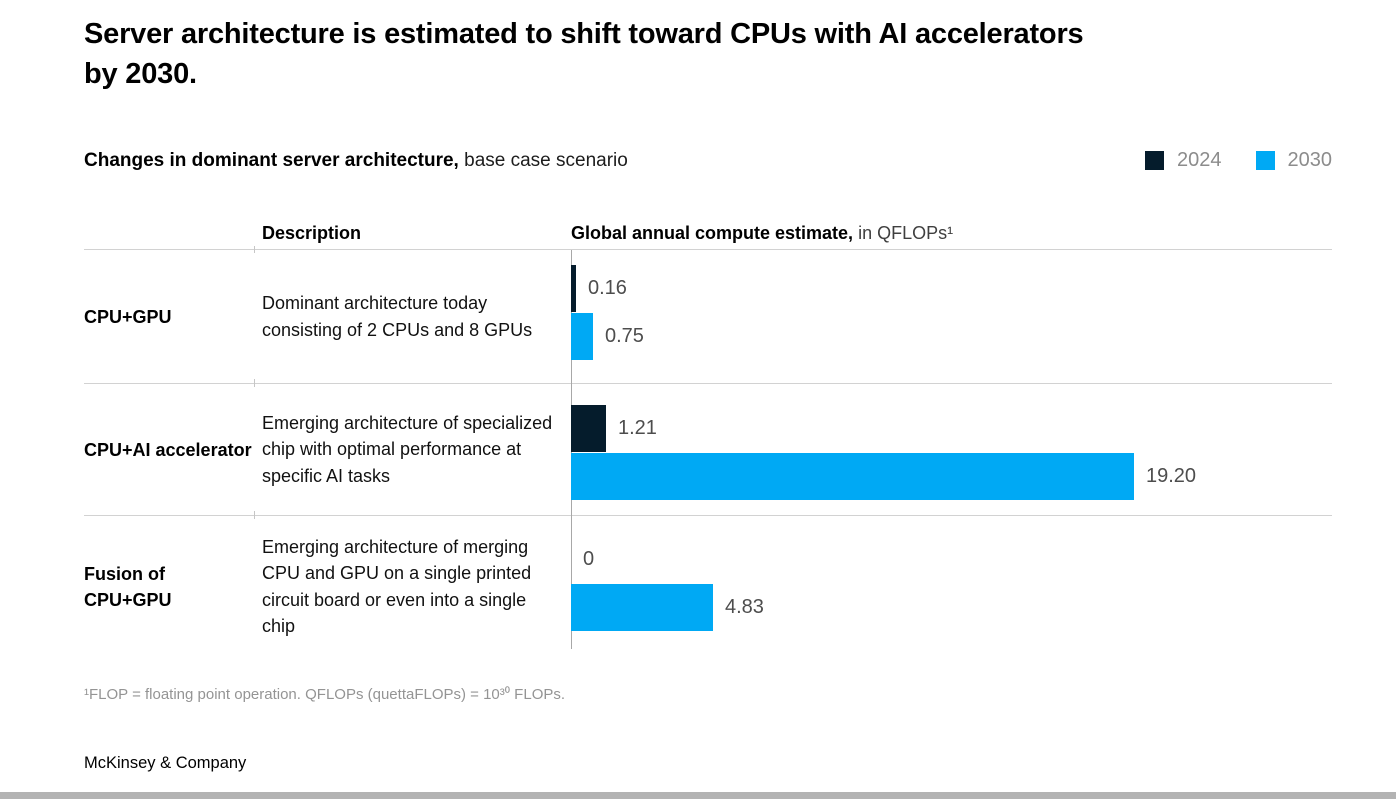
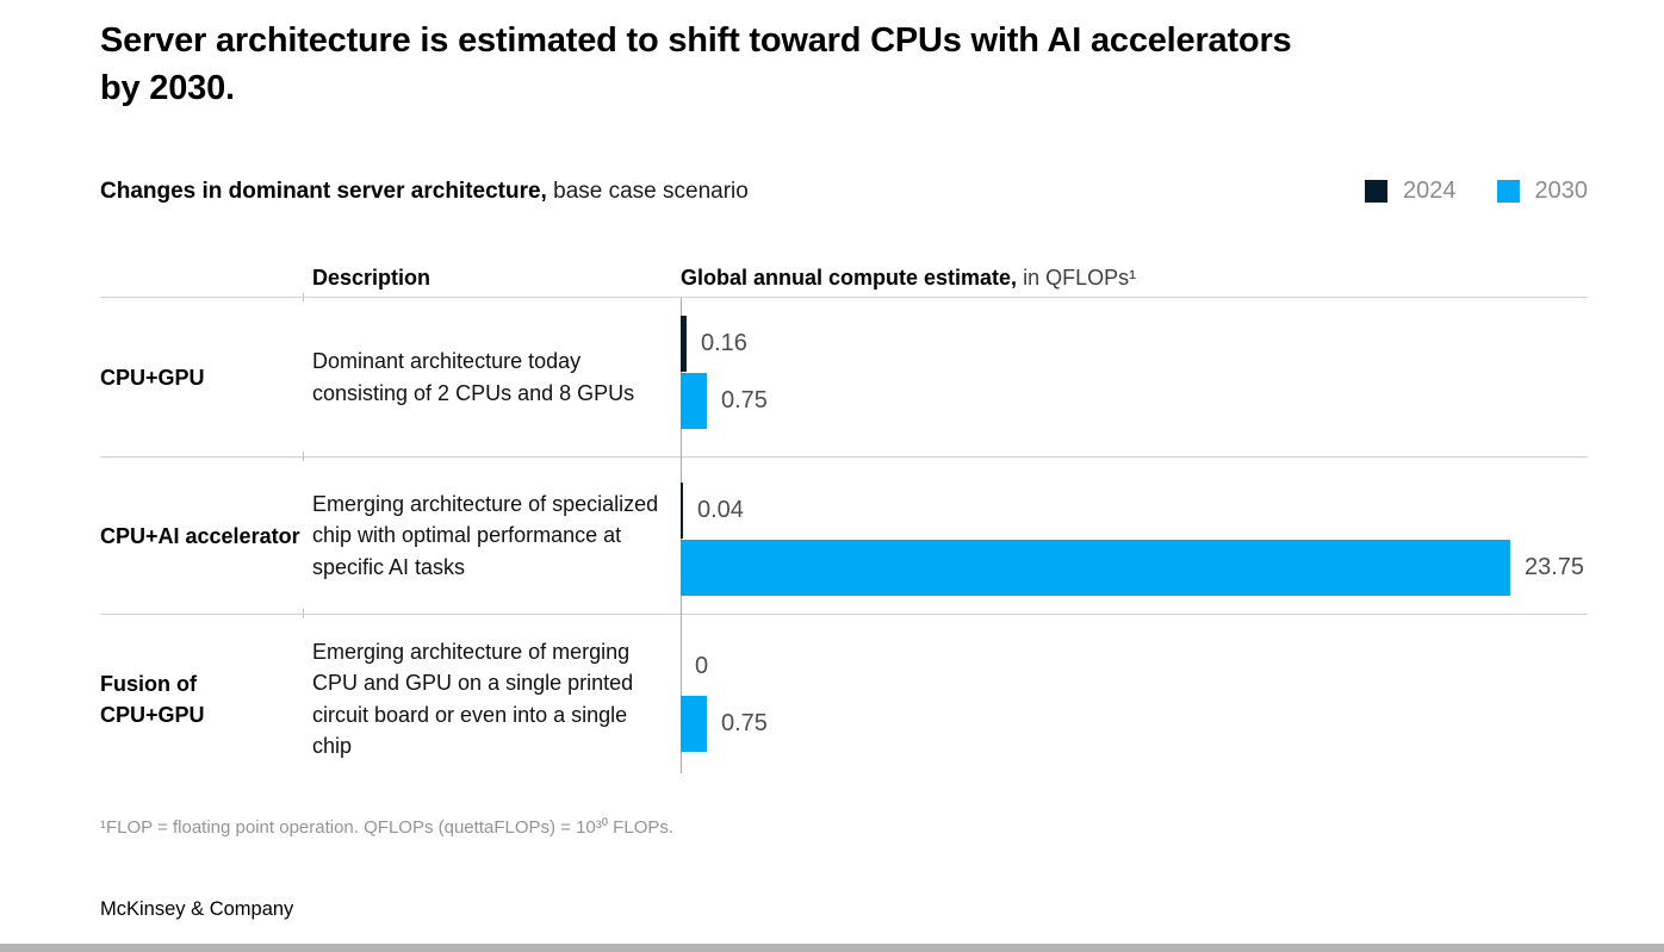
2024/CPU+AI accelerator: 1.21 -> 0.04
2030/CPU+AI accelerator: 19.20 -> 23.75
2030/Fusion of CPU+GPU: 4.83 -> 0.75
